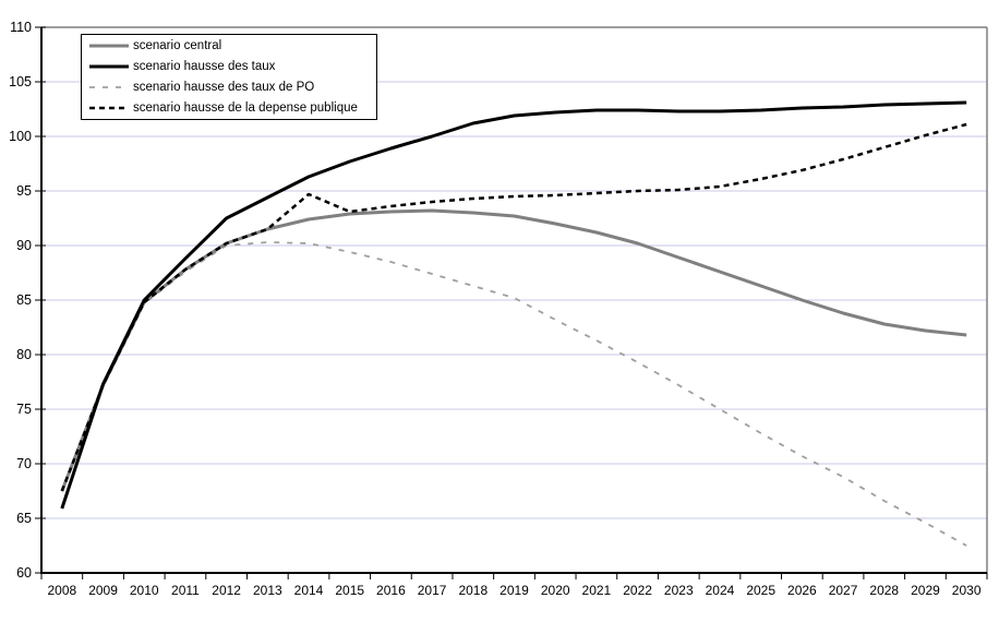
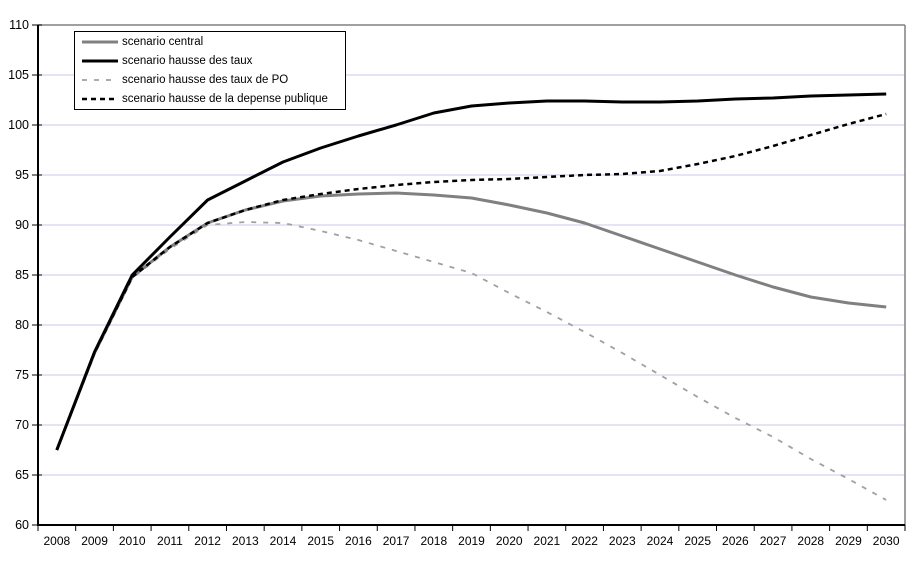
scenario hausse des taux/2008: 65.9 -> 67.5
scenario hausse de la depense publique/2014: 94.7 -> 92.5
